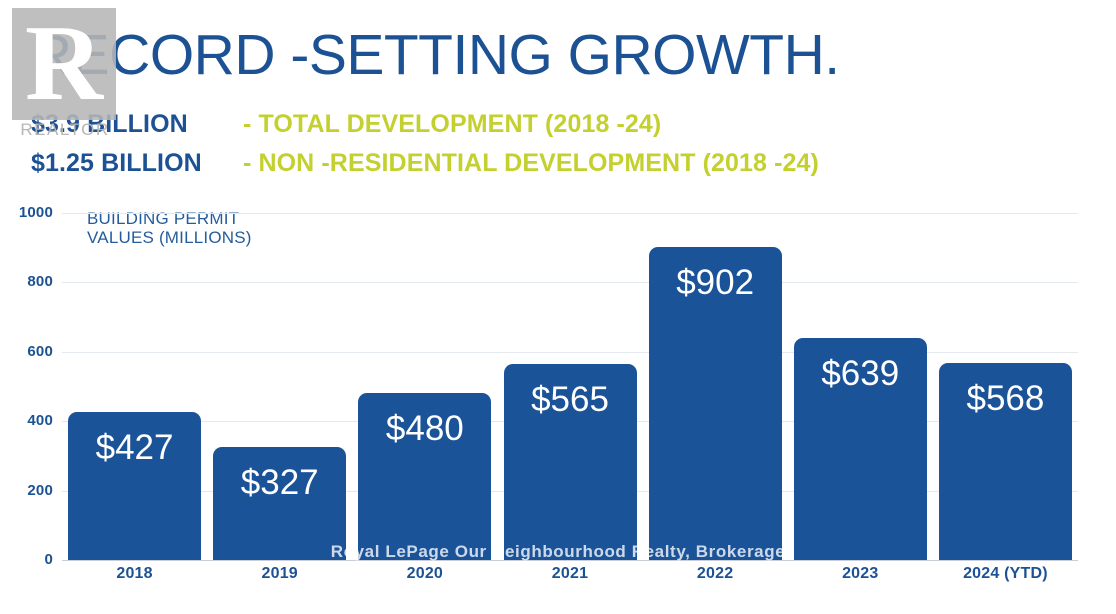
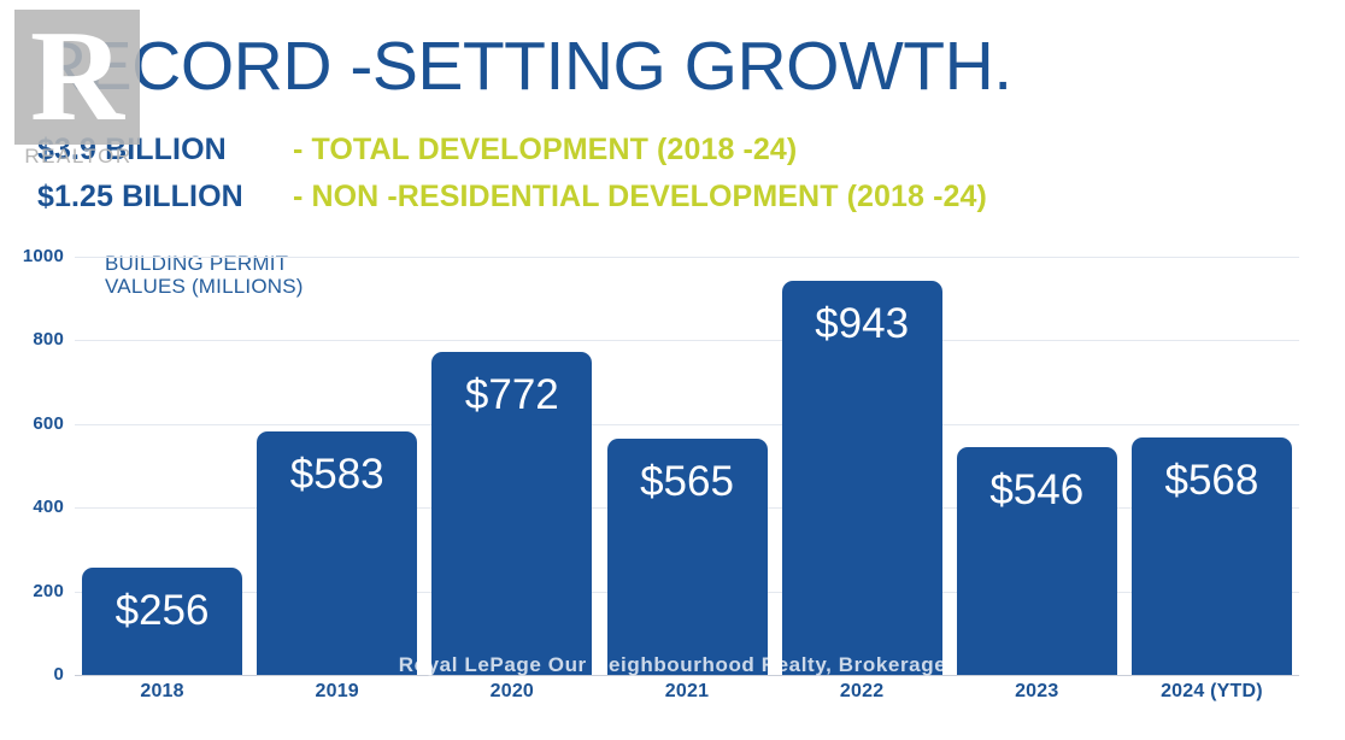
2018: $427 -> $256
2019: $327 -> $583
2020: $480 -> $772
2022: $902 -> $943
2023: $639 -> $546
